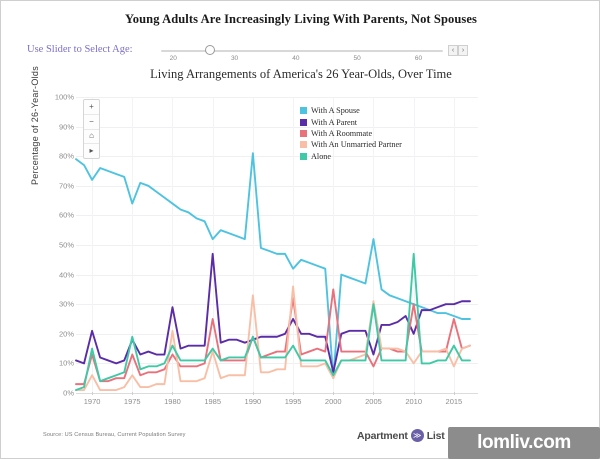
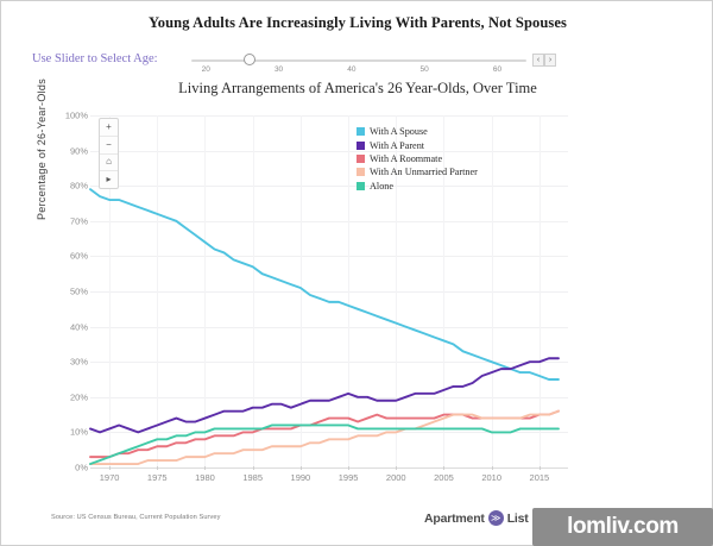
With A Spouse/1970: 72% -> 76%
With A Parent/1970: 21% -> 11%
With A Roommate/1970: 13% -> 3%
With An Unmarried Partner/1970: 6% -> 1%
Alone/1970: 15% -> 3%
With A Spouse/1975: 64% -> 72%
With A Parent/1975: 18% -> 12%
With A Roommate/1975: 13% -> 6%
With An Unmarried Partner/1975: 6% -> 2%
Alone/1975: 19% -> 8%
With A Parent/1980: 29% -> 14%
With A Roommate/1980: 13% -> 8%
With An Unmarried Partner/1980: 21% -> 3%
Alone/1980: 16% -> 10%
With A Spouse/1985: 52% -> 57%
With A Parent/1985: 47% -> 17%
With A Roommate/1985: 25% -> 10%
With An Unmarried Partner/1985: 14% -> 5%
Alone/1985: 15% -> 11%
With A Spouse/1990: 81% -> 51%
With A Roommate/1990: 19% -> 12%
With An Unmarried Partner/1990: 33% -> 6%
Alone/1990: 19% -> 12%
With A Spouse/1995: 42% -> 46%
With A Parent/1995: 25% -> 21%
With A Roommate/1995: 32% -> 14%
With An Unmarried Partner/1995: 36% -> 8%
Alone/1995: 16% -> 12%
With A Spouse/2000: 5% -> 41%
With A Parent/2000: 7% -> 19%
With A Roommate/2000: 35% -> 14%
With An Unmarried Partner/2000: 5% -> 10%
Alone/2000: 6% -> 11%
With A Spouse/2005: 52% -> 36%
With A Parent/2005: 13% -> 22%
With A Roommate/2005: 9% -> 15%
With An Unmarried Partner/2005: 31% -> 14%
Alone/2005: 30% -> 11%
With A Parent/2010: 20% -> 27%
With A Roommate/2010: 30% -> 14%
With An Unmarried Partner/2010: 10% -> 14%
Alone/2010: 47% -> 10%
With A Roommate/2015: 25% -> 15%
With An Unmarried Partner/2015: 9% -> 15%
Alone/2015: 16% -> 11%
